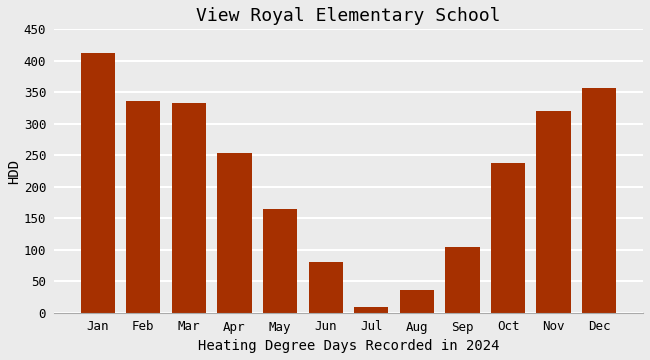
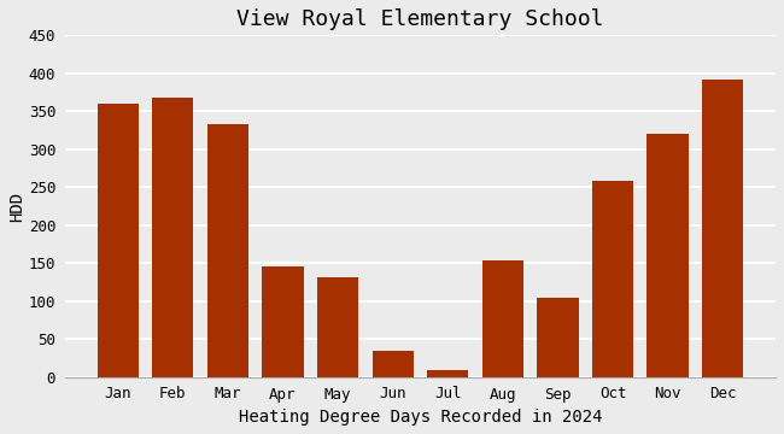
Jan: 412 -> 360
Feb: 336 -> 368
Apr: 254 -> 146
May: 165 -> 132
Jun: 81 -> 34
Aug: 36 -> 154
Oct: 238 -> 258
Dec: 357 -> 392
